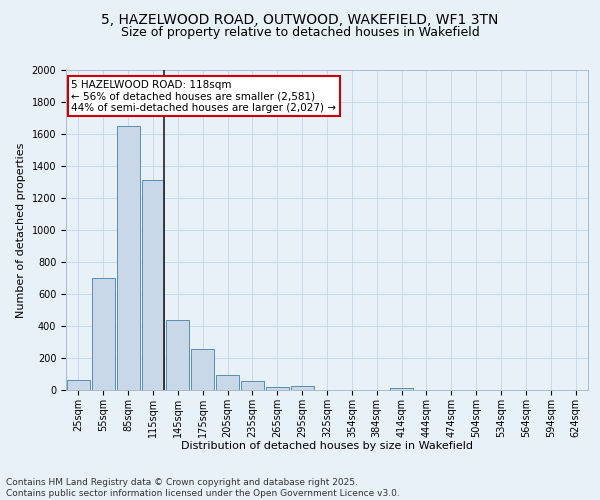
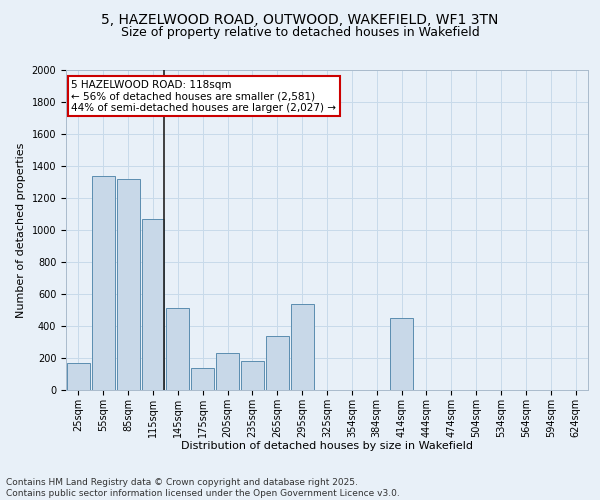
25sqm: 60 -> 170
55sqm: 700 -> 1340
85sqm: 1650 -> 1320
115sqm: 1310 -> 1070
145sqm: 440 -> 510
175sqm: 260 -> 140
205sqm: 100 -> 230
235sqm: 60 -> 180
265sqm: 20 -> 340
295sqm: 20 -> 540
414sqm: 10 -> 450
